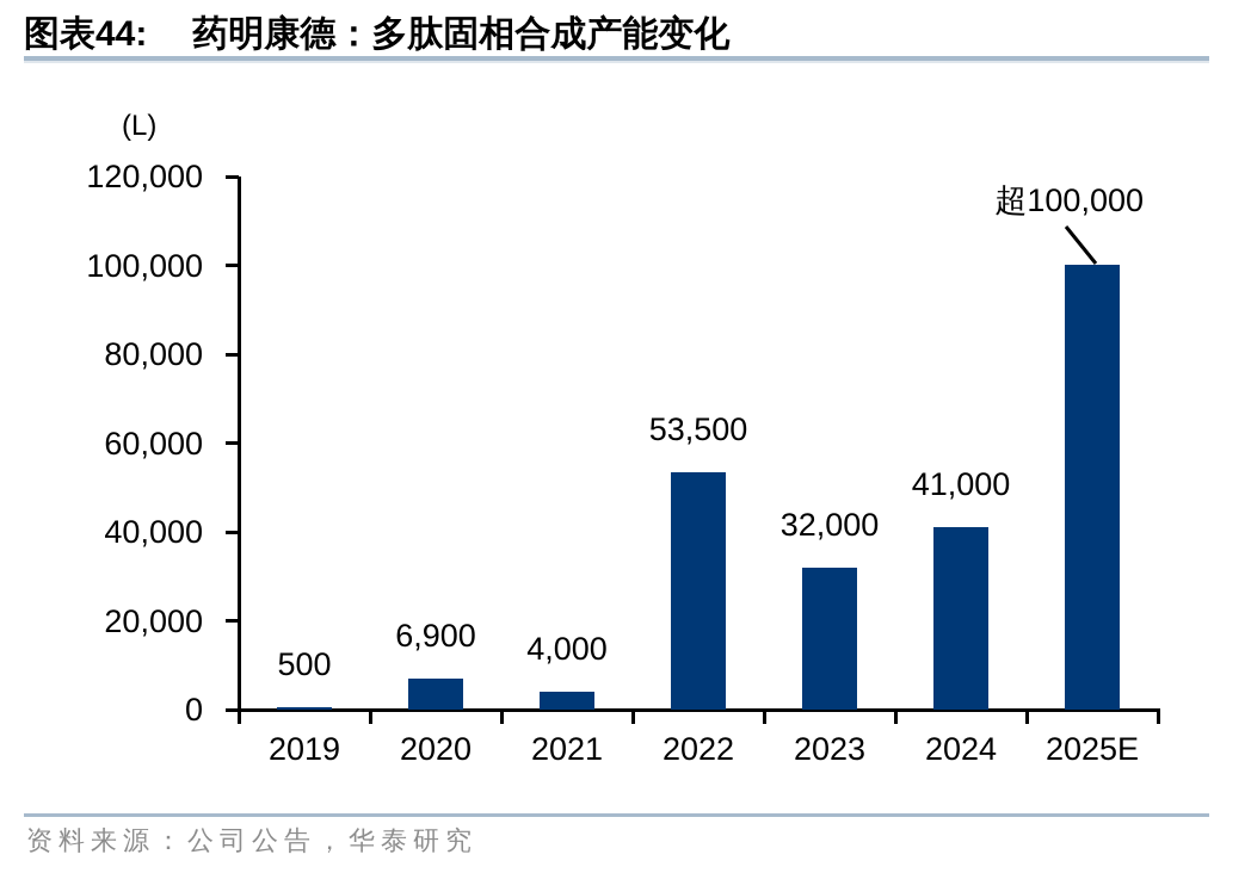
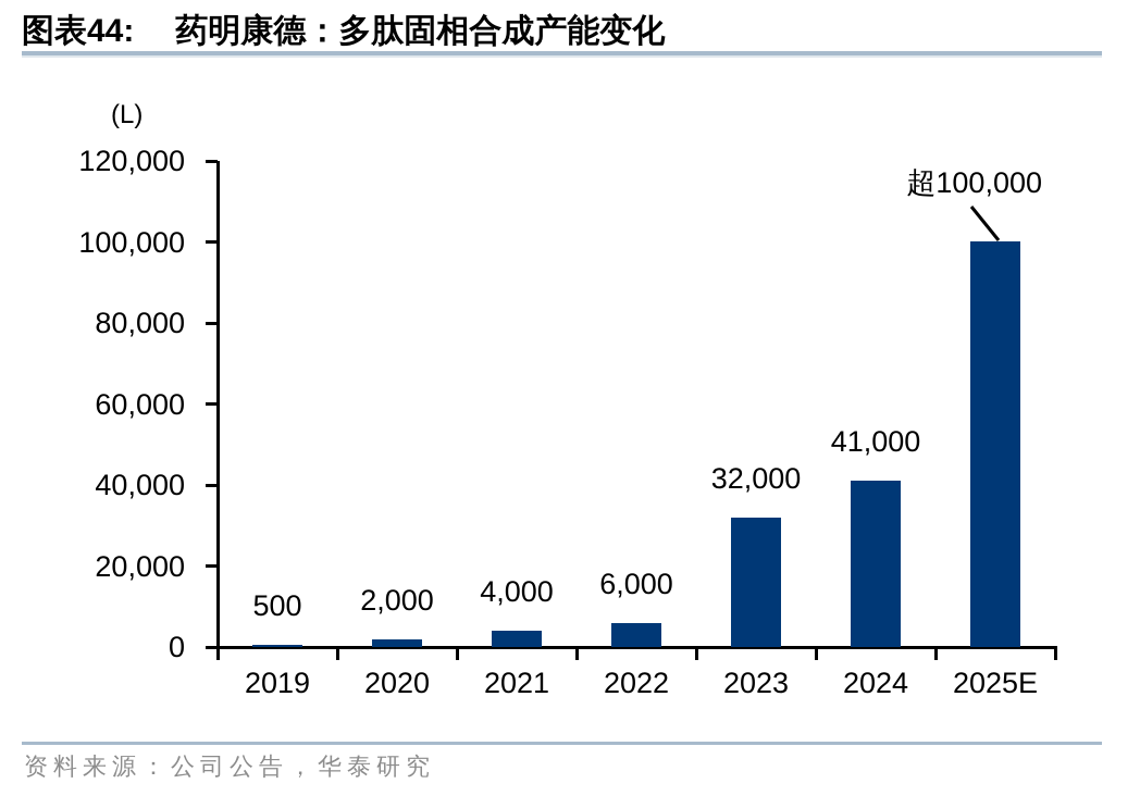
2020: 6,900 -> 2,000
2022: 53,500 -> 6,000
